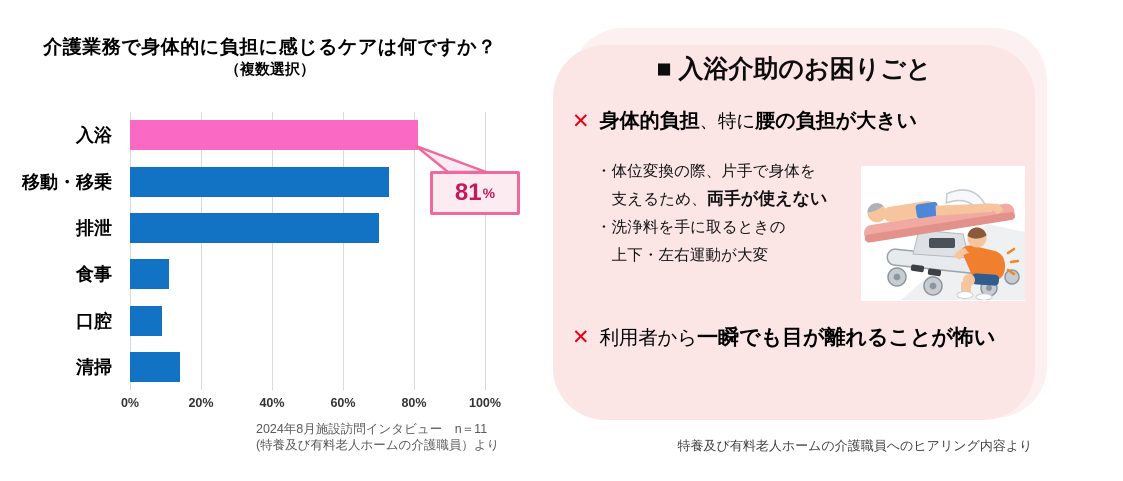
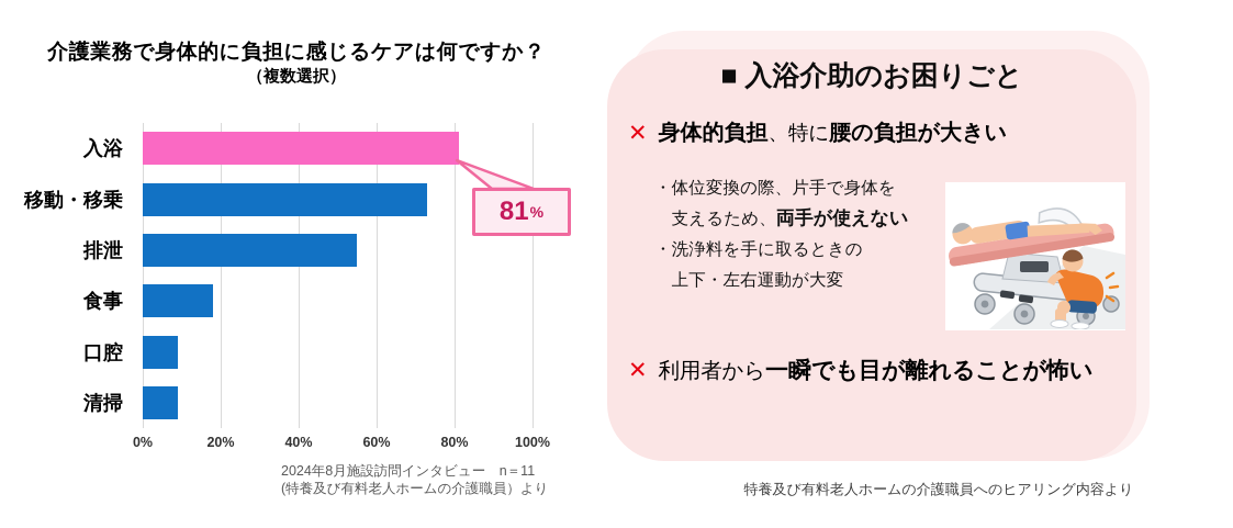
排泄: 70% -> 55%
食事: 11% -> 18%
清掃: 14% -> 9%
